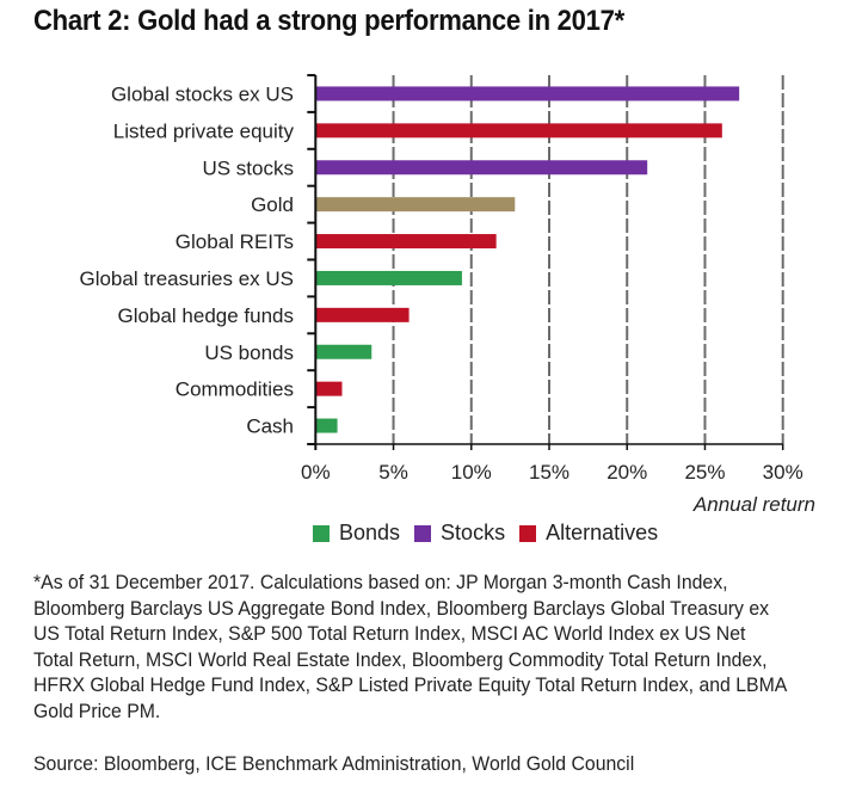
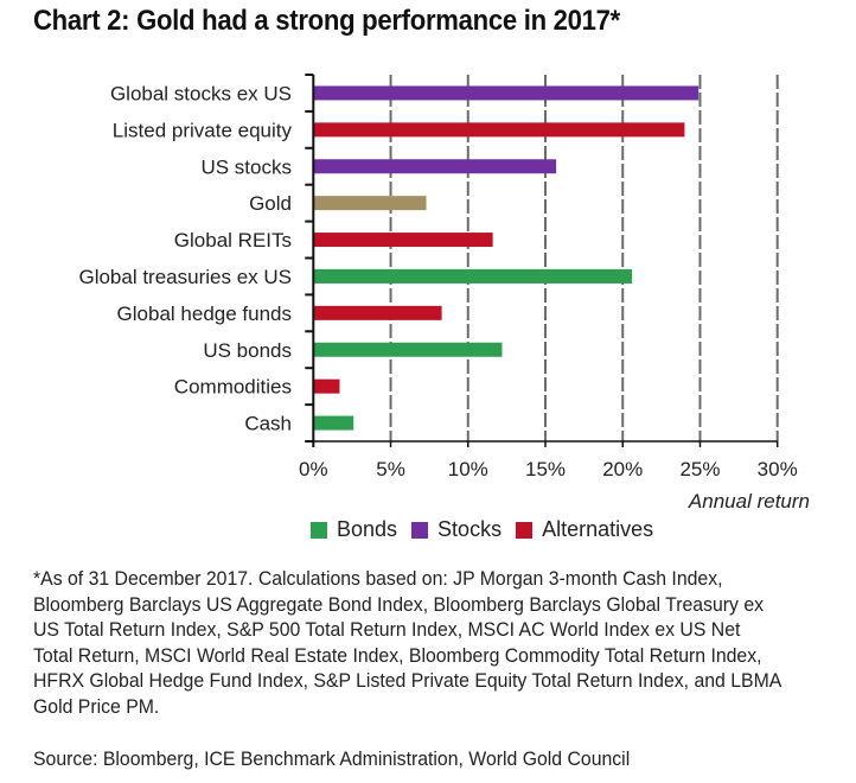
Global stocks ex US: 27.2% -> 24.9%
Listed private equity: 26.1% -> 24.0%
US stocks: 21.3% -> 15.7%
Gold: 12.8% -> 7.3%
Global treasuries ex US: 9.4% -> 20.6%
Global hedge funds: 6.0% -> 8.3%
US bonds: 3.6% -> 12.2%
Cash: 1.4% -> 2.6%
